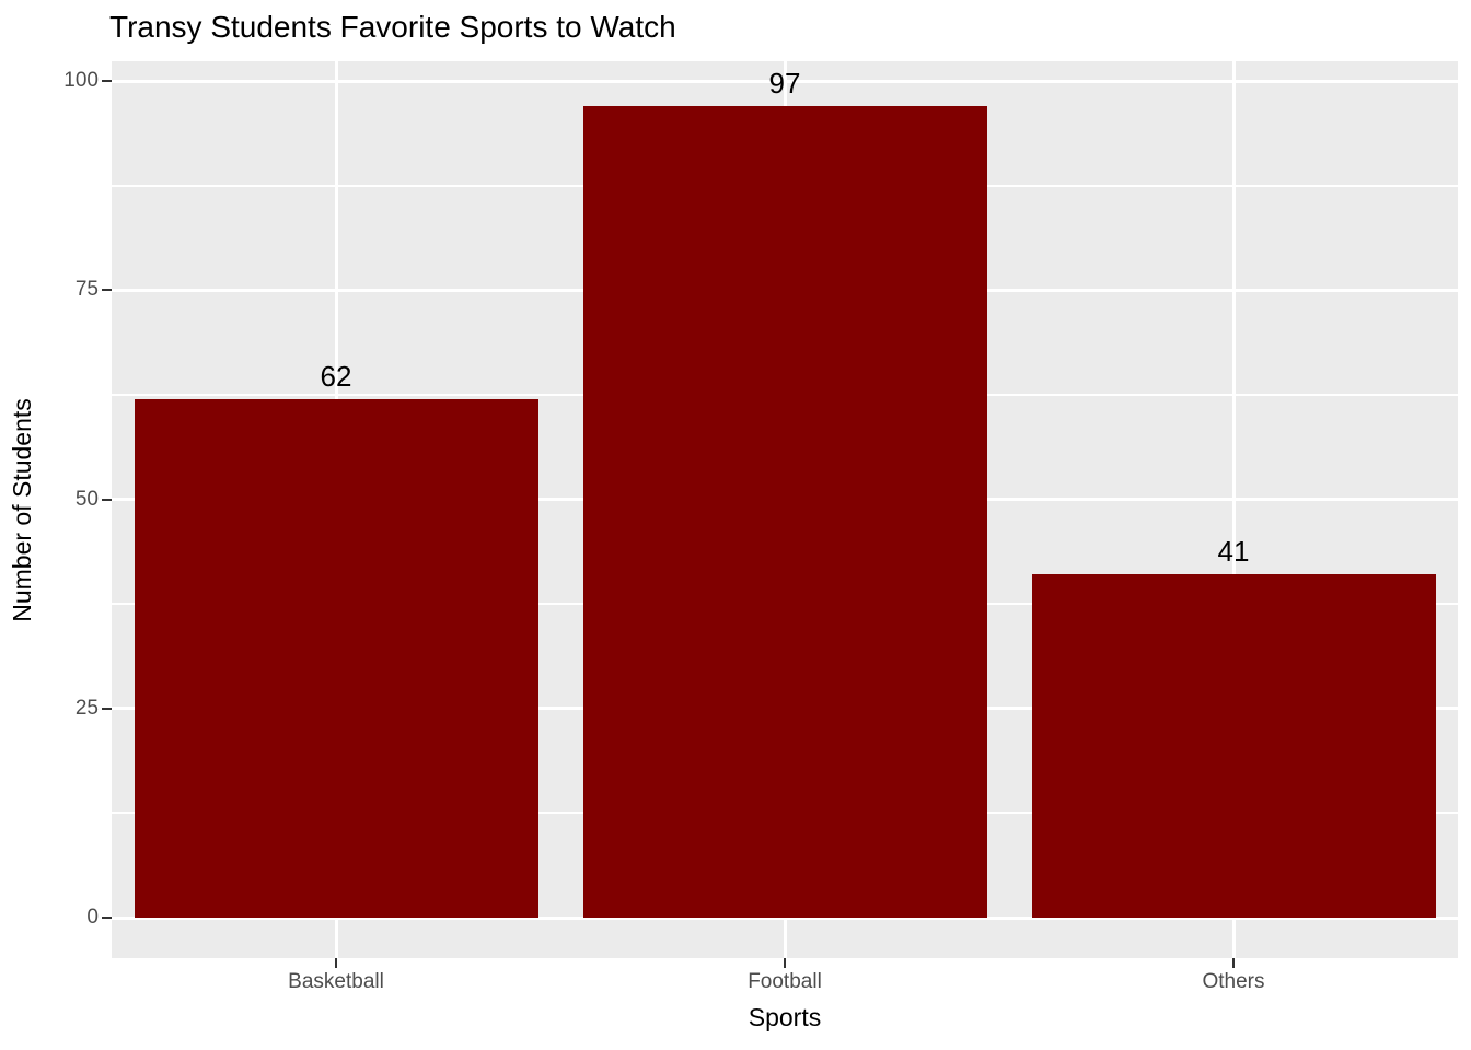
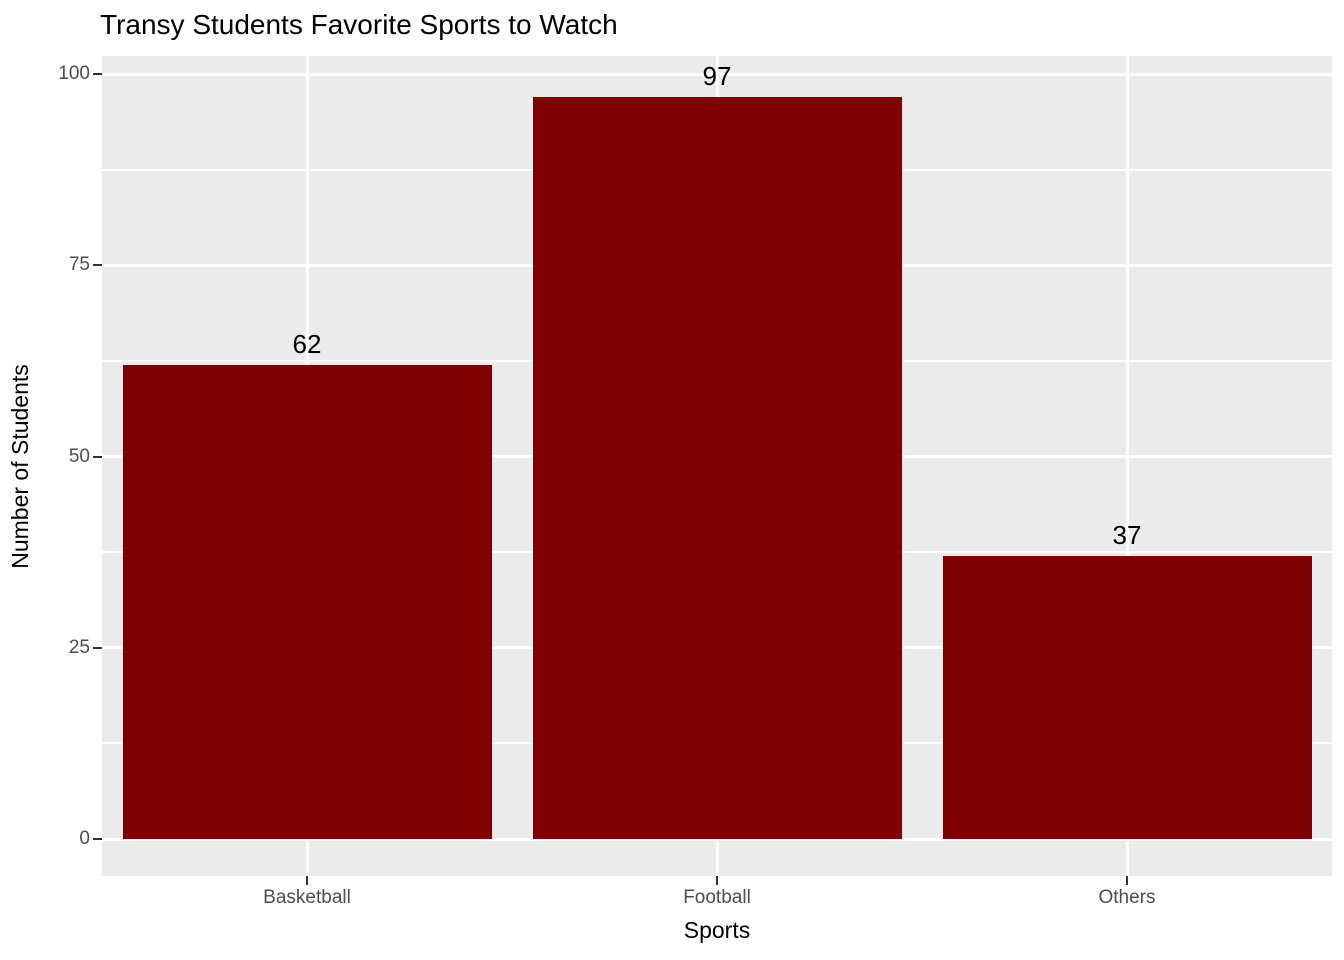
Others: 41 -> 37
